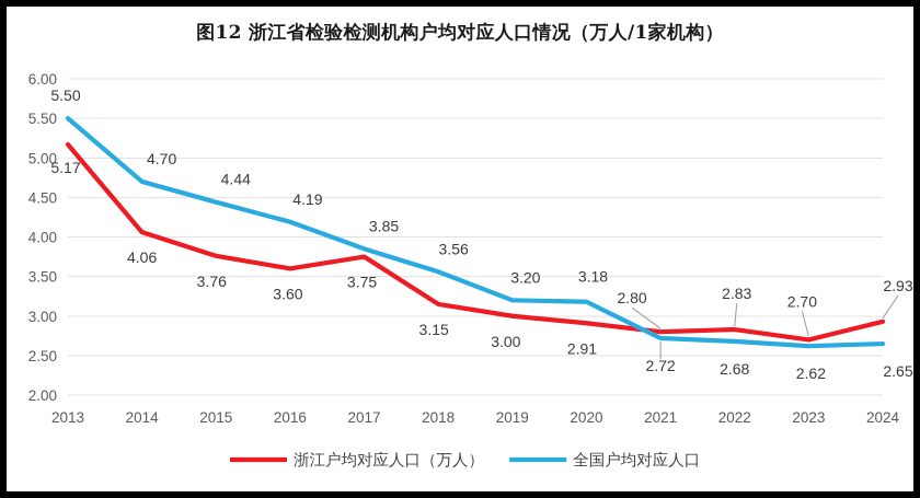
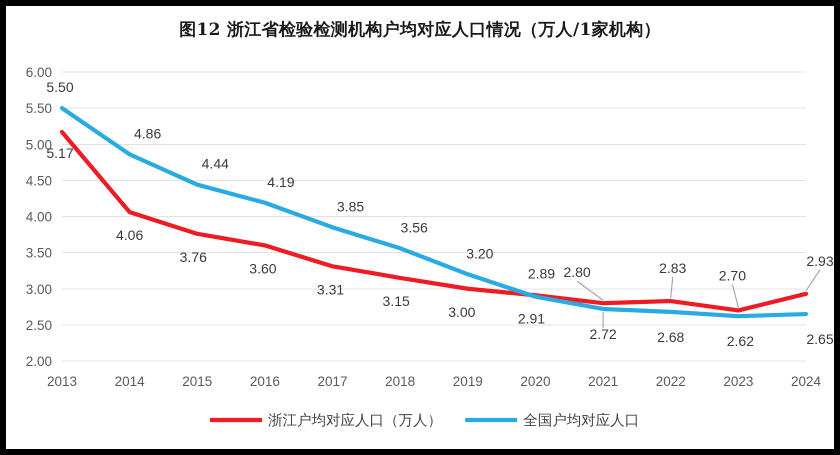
全国户均对应人口/2014: 4.70 -> 4.86
浙江户均对应人口（万人）/2017: 3.75 -> 3.31
全国户均对应人口/2020: 3.18 -> 2.89
